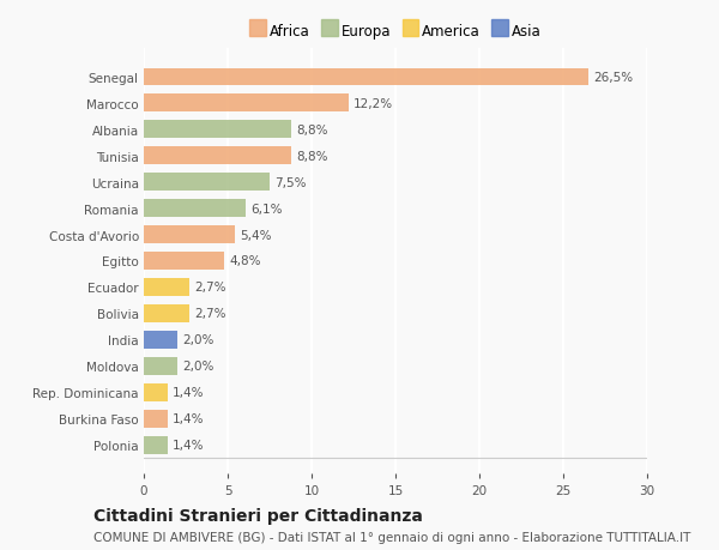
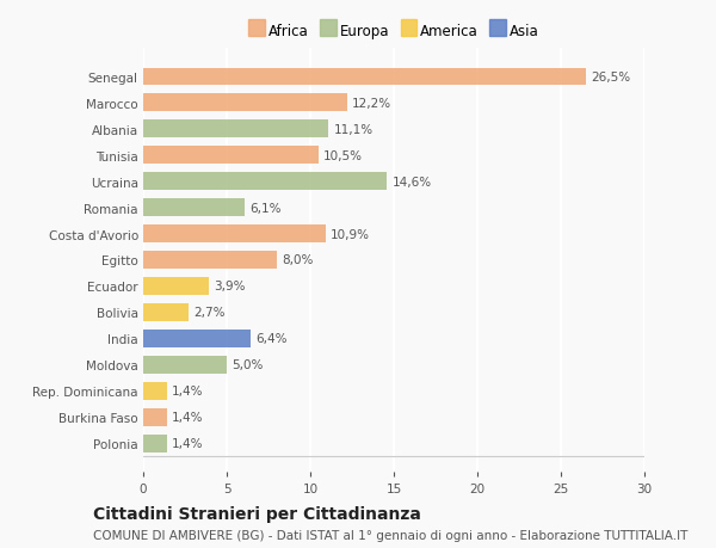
Albania: 8,8% -> 11,1%
Tunisia: 8,8% -> 10,5%
Ucraina: 7,5% -> 14,6%
Costa d'Avorio: 5,4% -> 10,9%
Egitto: 4,8% -> 8,0%
Ecuador: 2,7% -> 3,9%
India: 2,0% -> 6,4%
Moldova: 2,0% -> 5,0%
